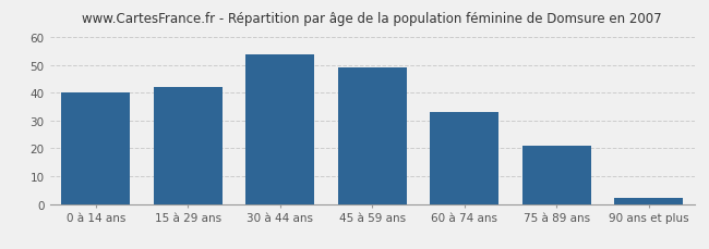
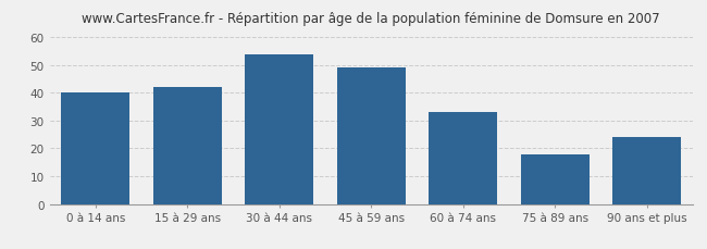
75 à 89 ans: 21 -> 18
90 ans et plus: 2 -> 24
